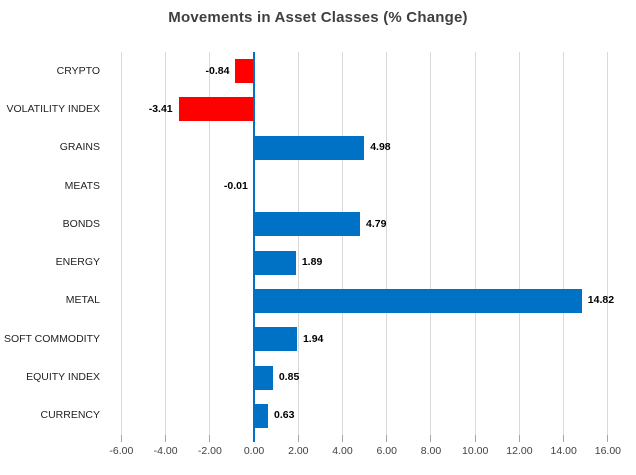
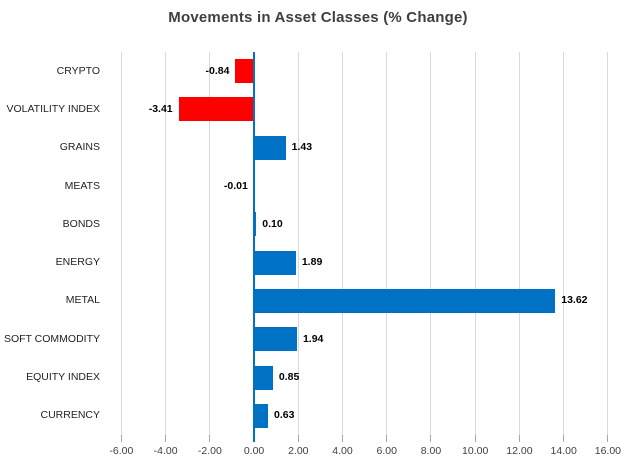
GRAINS: 4.98 -> 1.43
BONDS: 4.79 -> 0.10
METAL: 14.82 -> 13.62
